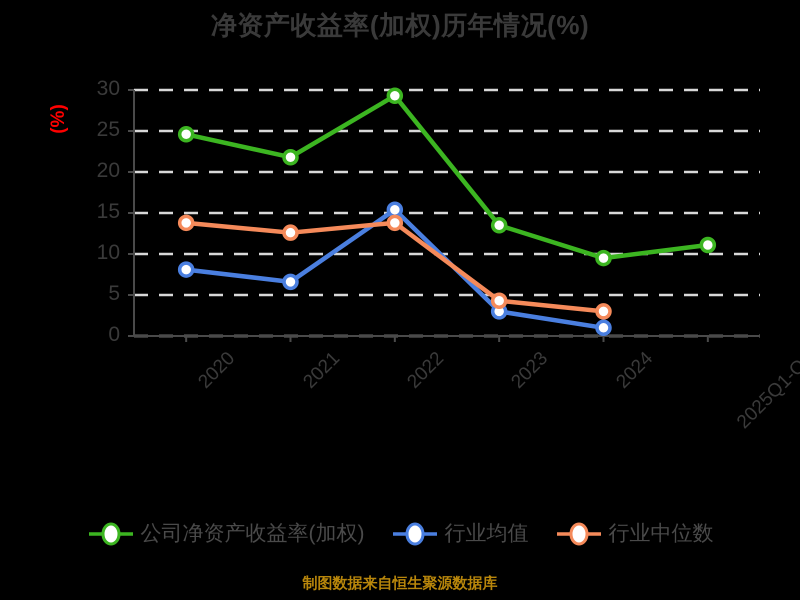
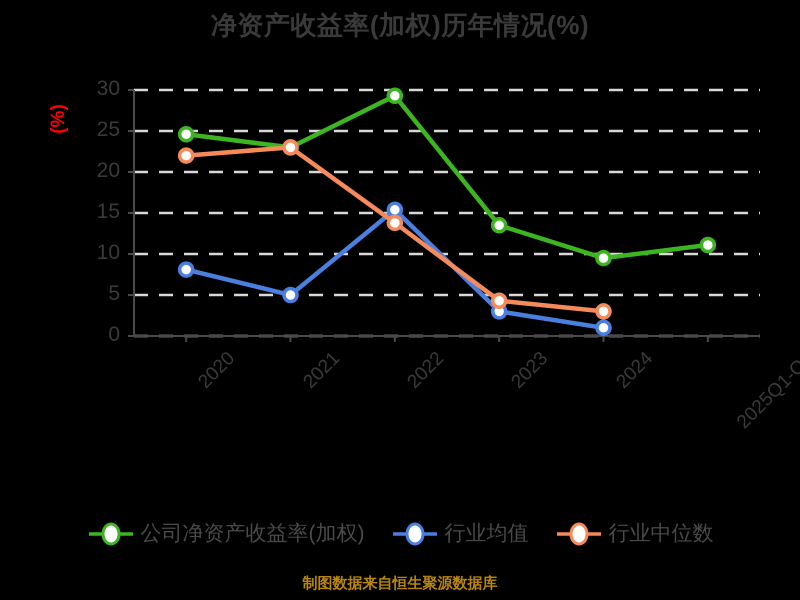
行业中位数/2020: 14 -> 22
公司净资产收益率(加权)/2021: 22 -> 23
行业均值/2021: 7 -> 5
行业中位数/2021: 13 -> 23
